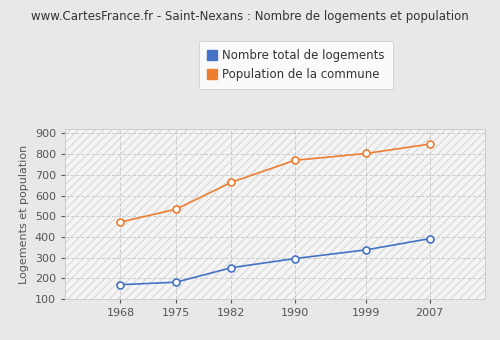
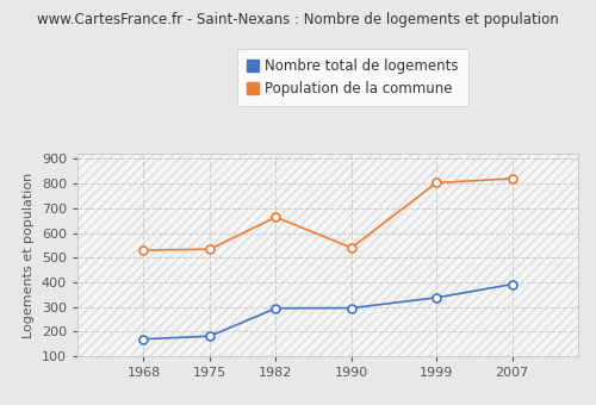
Population de la commune/1968: 472 -> 530
Nombre total de logements/1982: 252 -> 295
Population de la commune/1990: 770 -> 540
Population de la commune/2007: 848 -> 820
